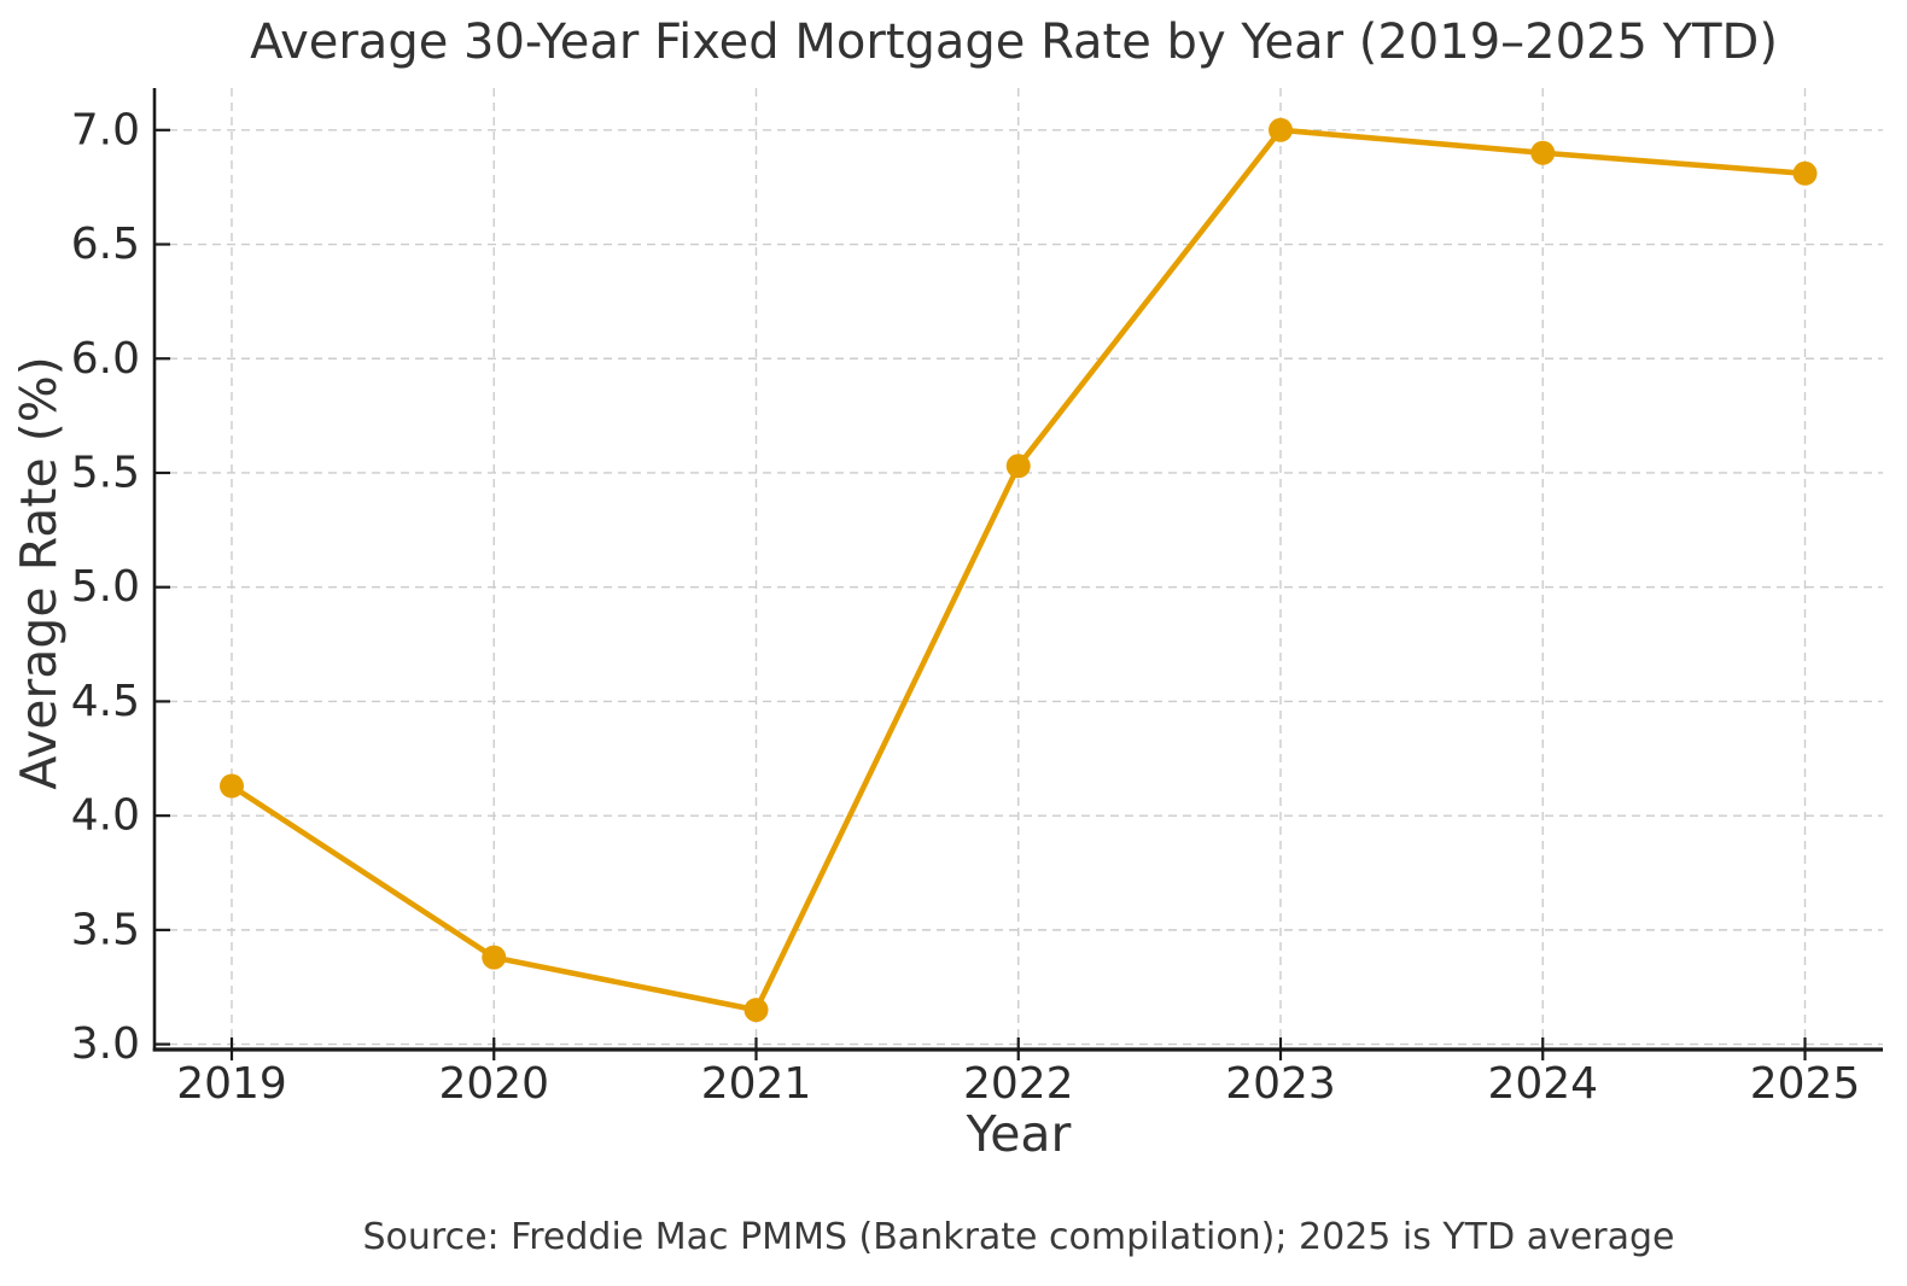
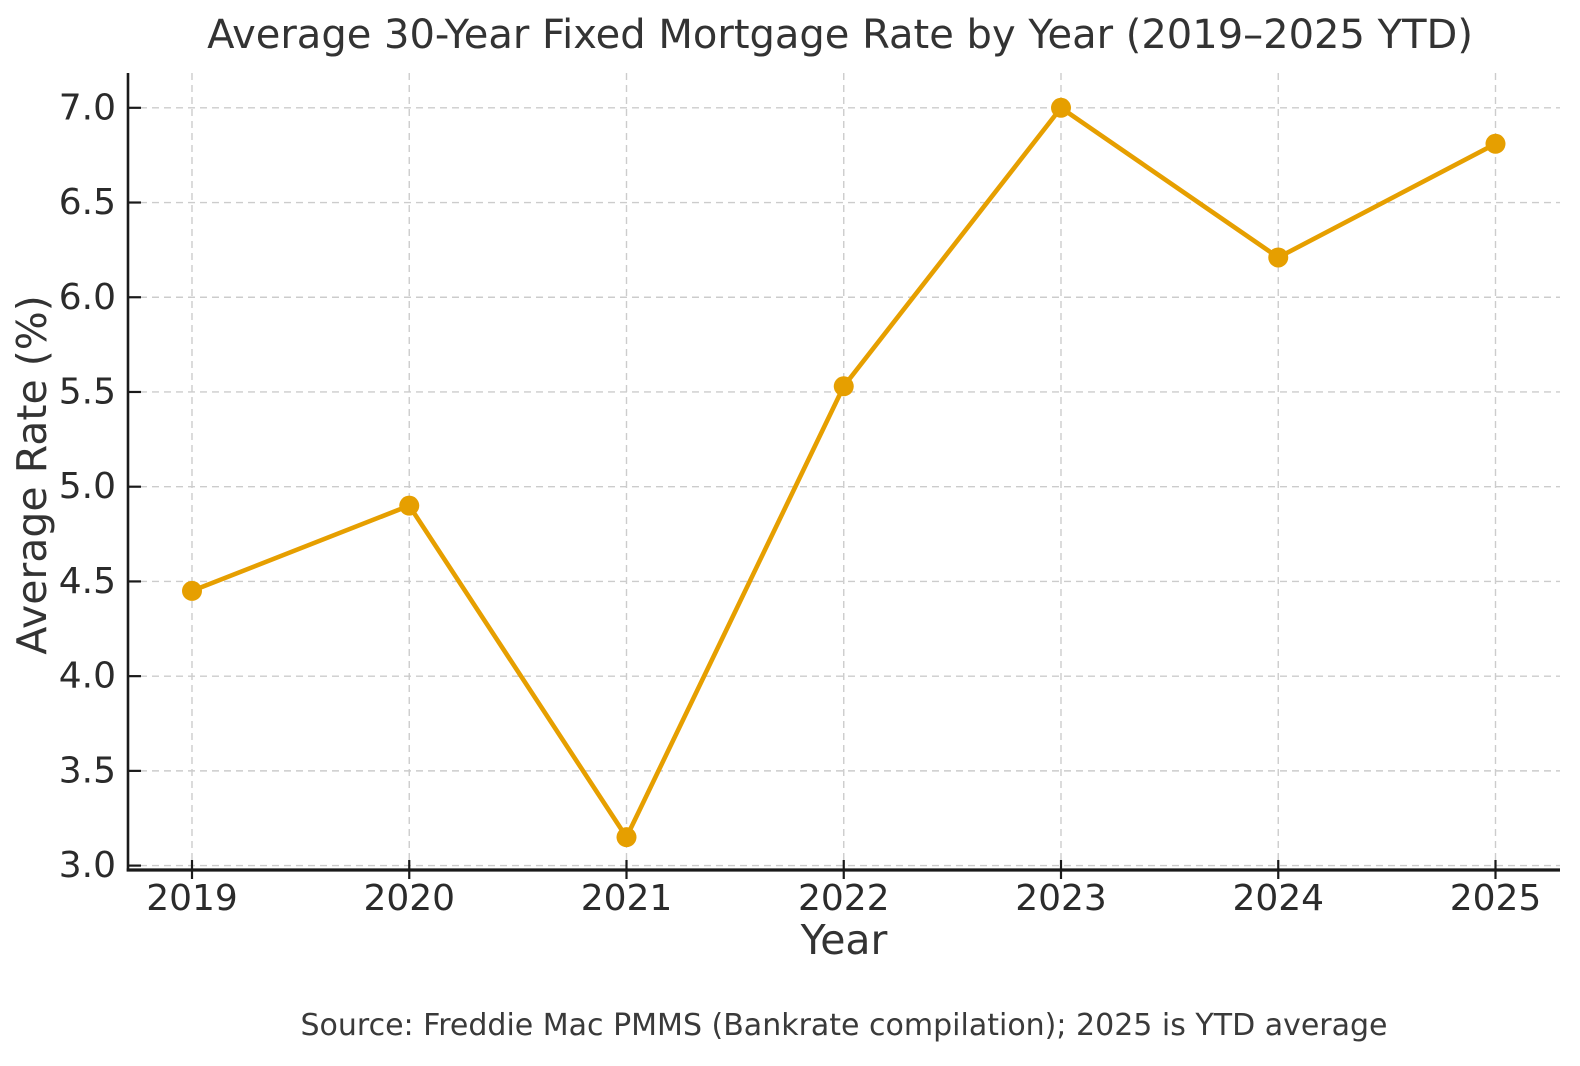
2019: 4.13 -> 4.45
2020: 3.38 -> 4.90
2024: 6.90 -> 6.21
